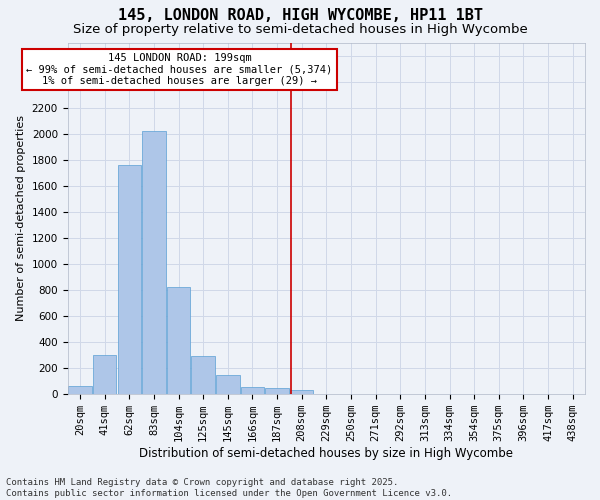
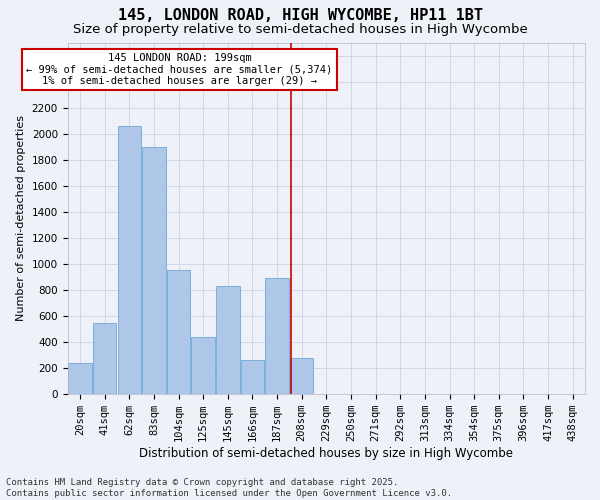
20sqm: 60 -> 240
41sqm: 300 -> 550
62sqm: 1760 -> 2060
83sqm: 2020 -> 1900
104sqm: 820 -> 950
125sqm: 290 -> 440
145sqm: 150 -> 830
166sqm: 60 -> 260
187sqm: 40 -> 890
208sqm: 40 -> 280
